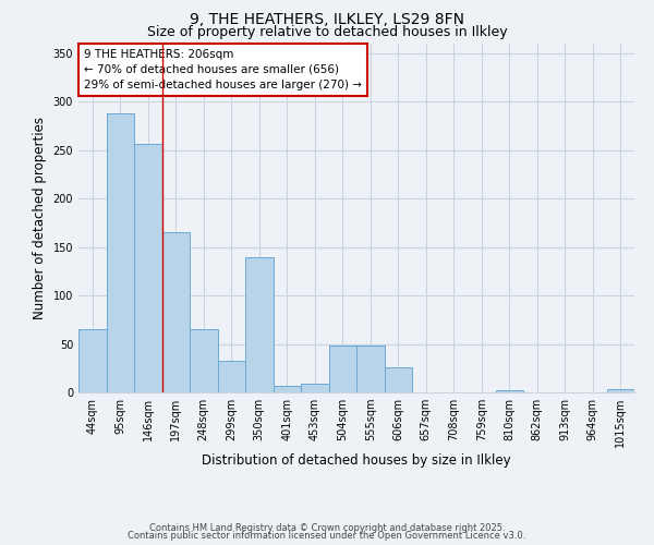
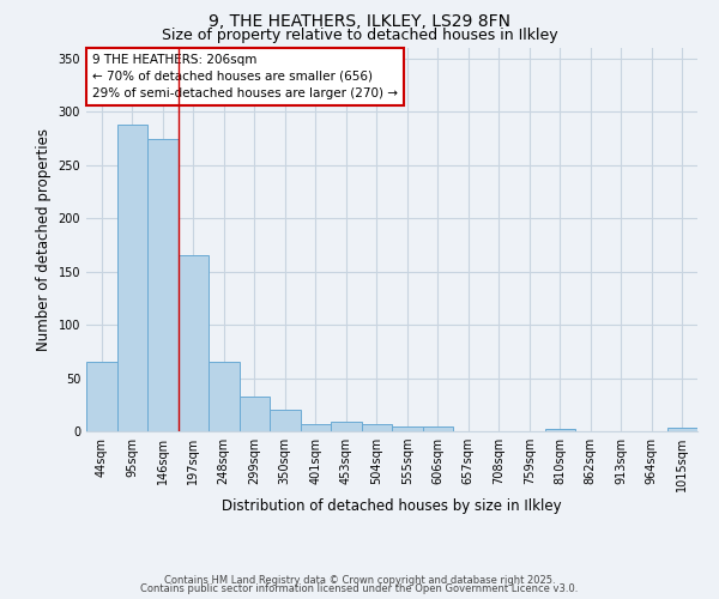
146sqm: 256 -> 275
350sqm: 140 -> 20
504sqm: 48 -> 7
555sqm: 48 -> 4
606sqm: 26 -> 4
